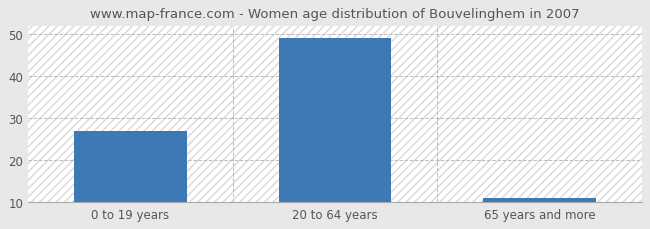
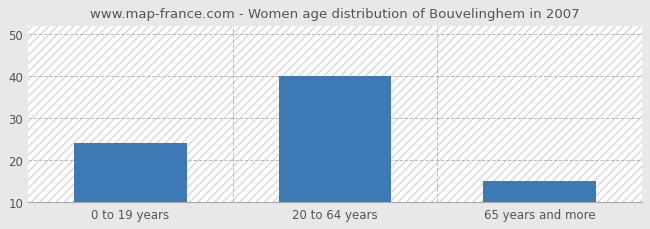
0 to 19 years: 27 -> 24
20 to 64 years: 49 -> 40
65 years and more: 11 -> 15
